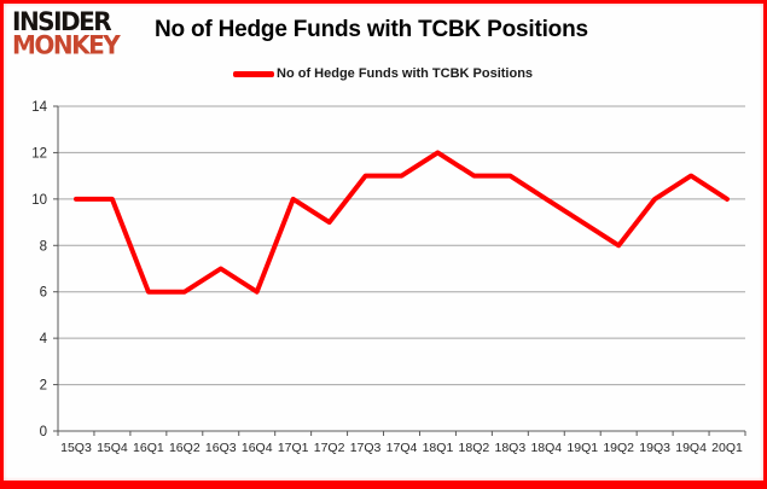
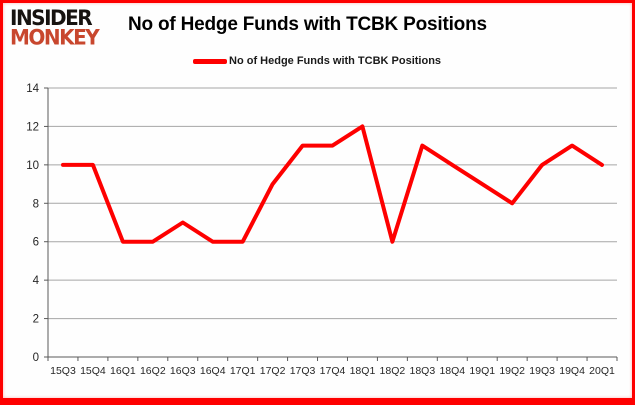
17Q1: 10 -> 6
18Q2: 11 -> 6
